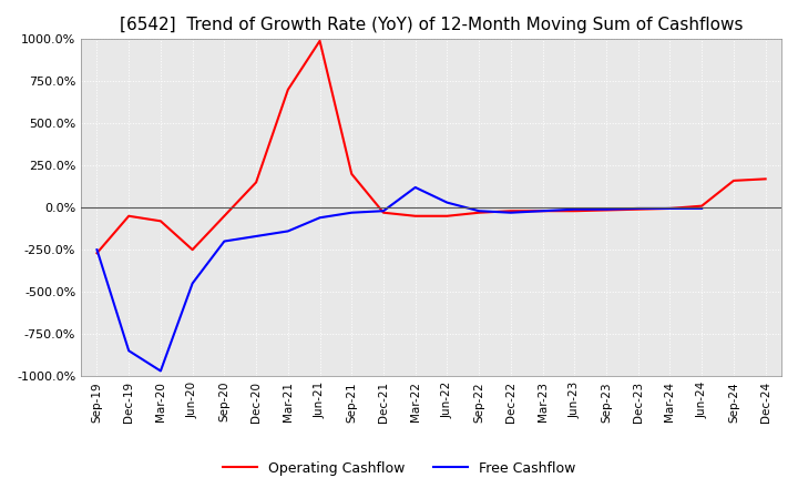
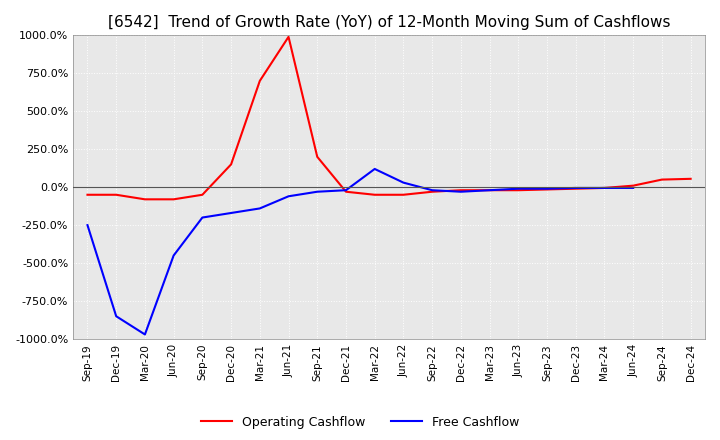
Operating Cashflow/Sep-19: -270% -> -50%
Operating Cashflow/Jun-20: -250% -> -80%
Operating Cashflow/Sep-24: 160% -> 50%
Operating Cashflow/Dec-24: 170% -> 60%
